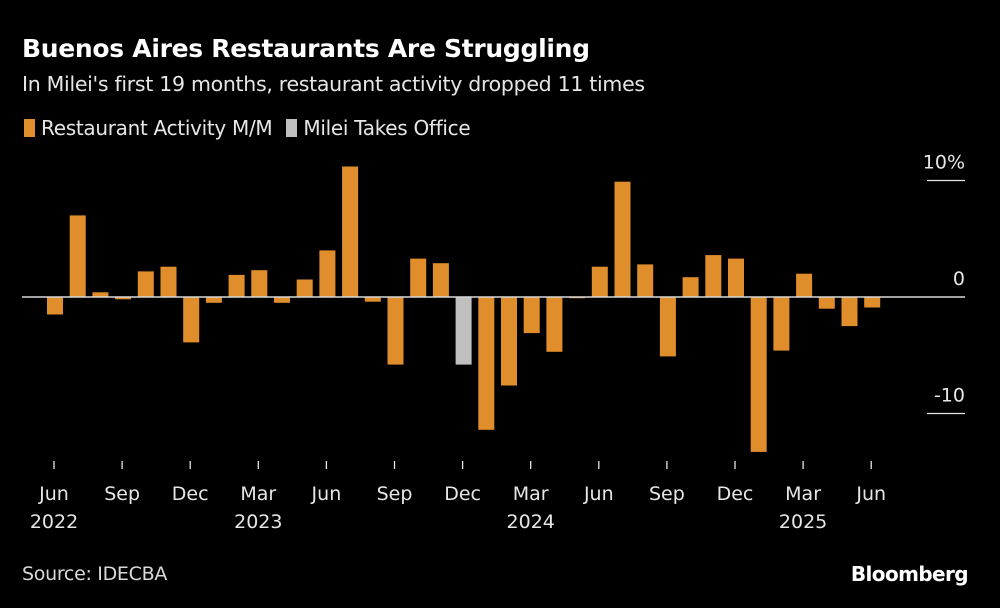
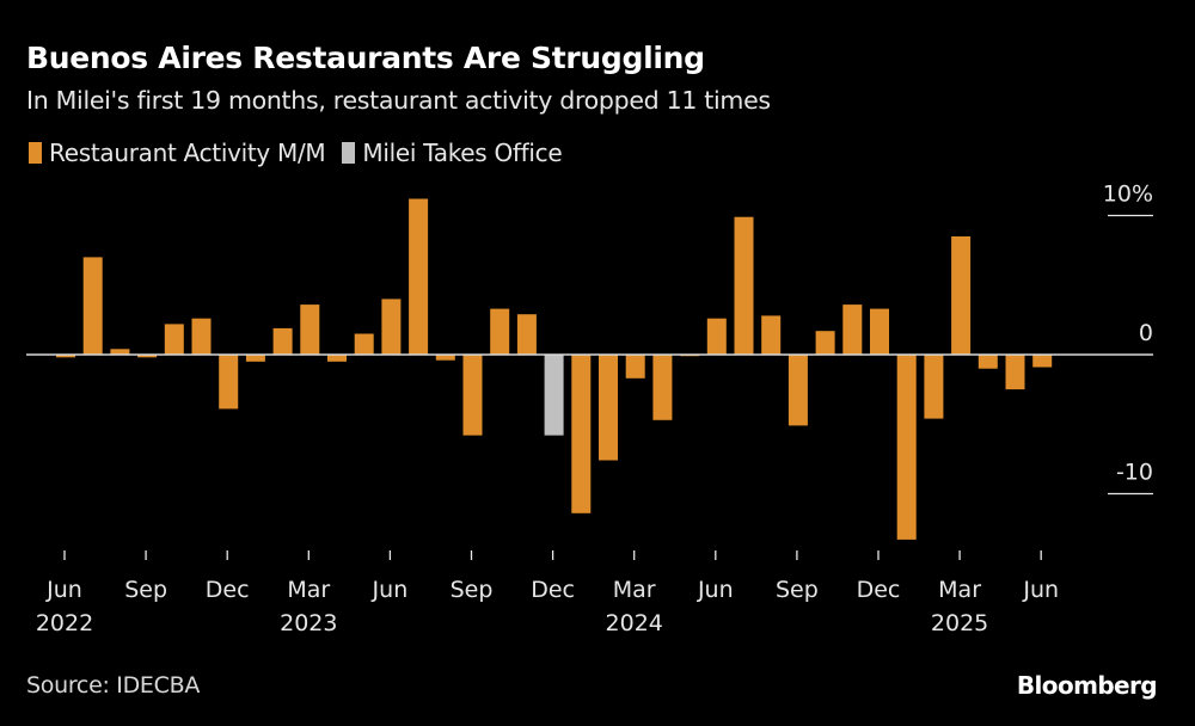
Jun 2022: -1.5% -> -0.2%
Mar 2023: 2.3% -> 3.6%
Mar 2024: -3.1% -> -1.7%
Mar 2025: 2.0% -> 8.5%
